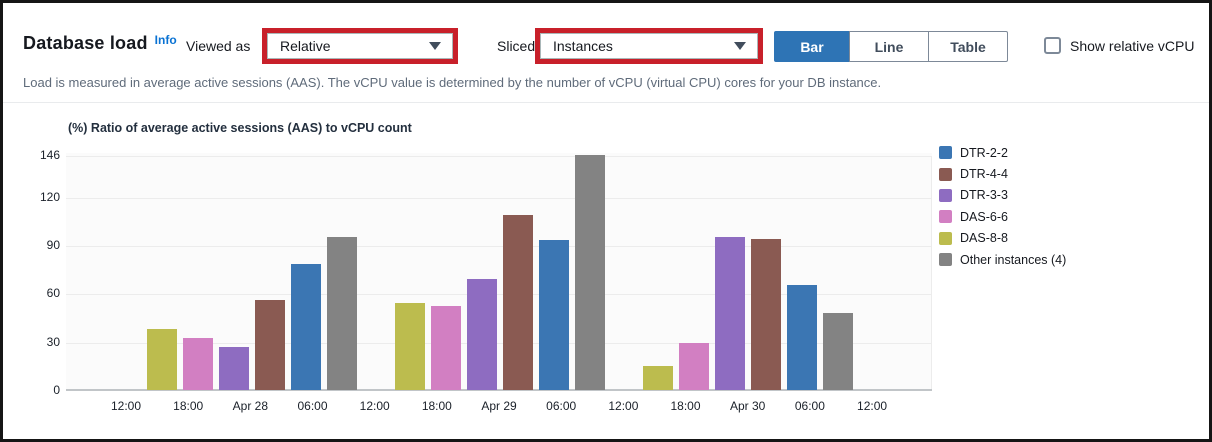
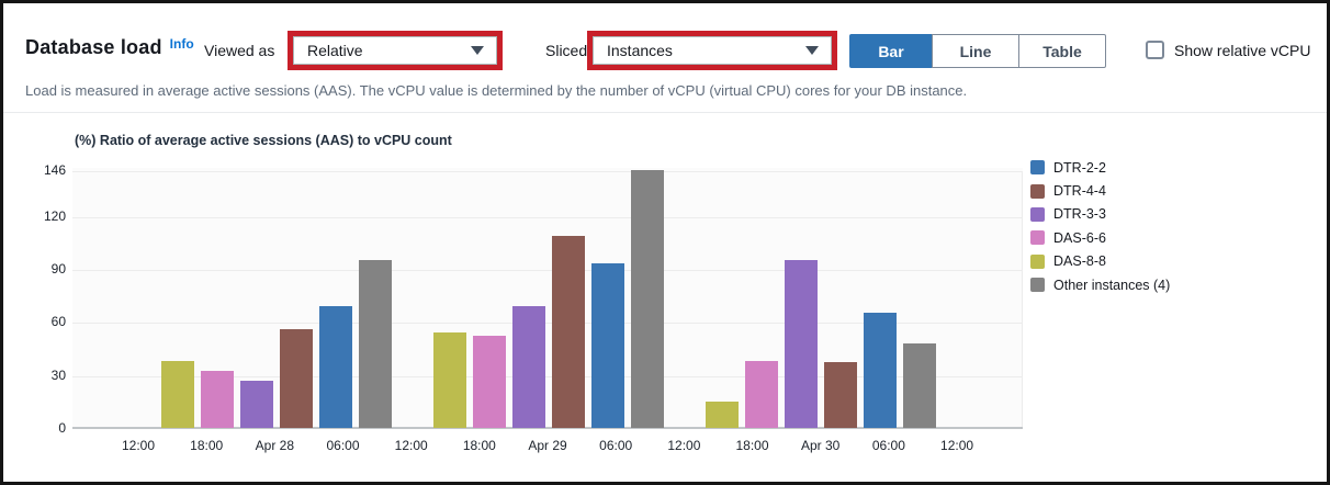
DTR-2-2/Apr 28: 78 -> 69
DTR-4-4/Apr 30: 94 -> 37
DAS-6-6/Apr 30: 29 -> 38
